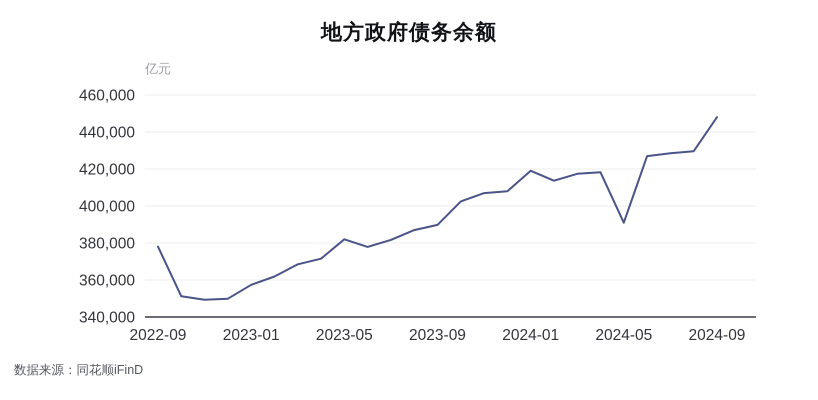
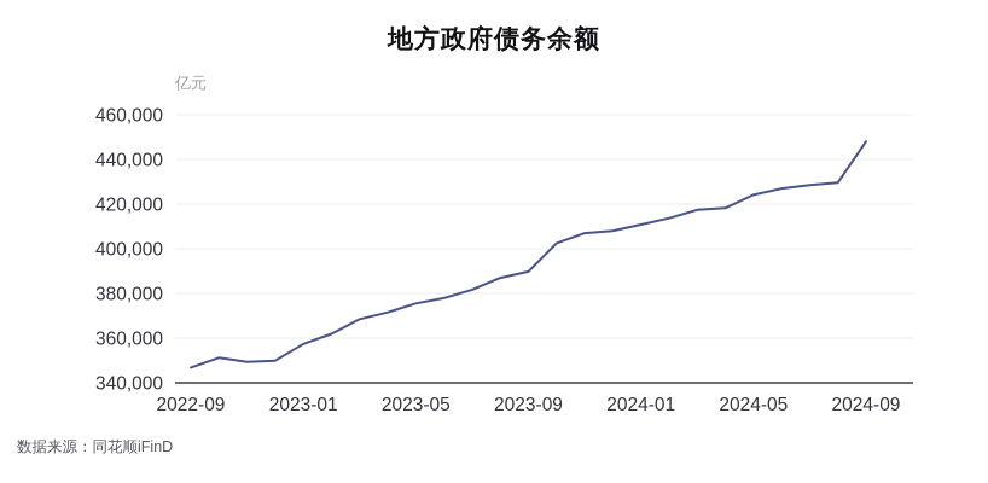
2022-09: 378000 -> 347000
2023-05: 382000 -> 376000
2024-01: 419000 -> 411000
2024-05: 391000 -> 424000
